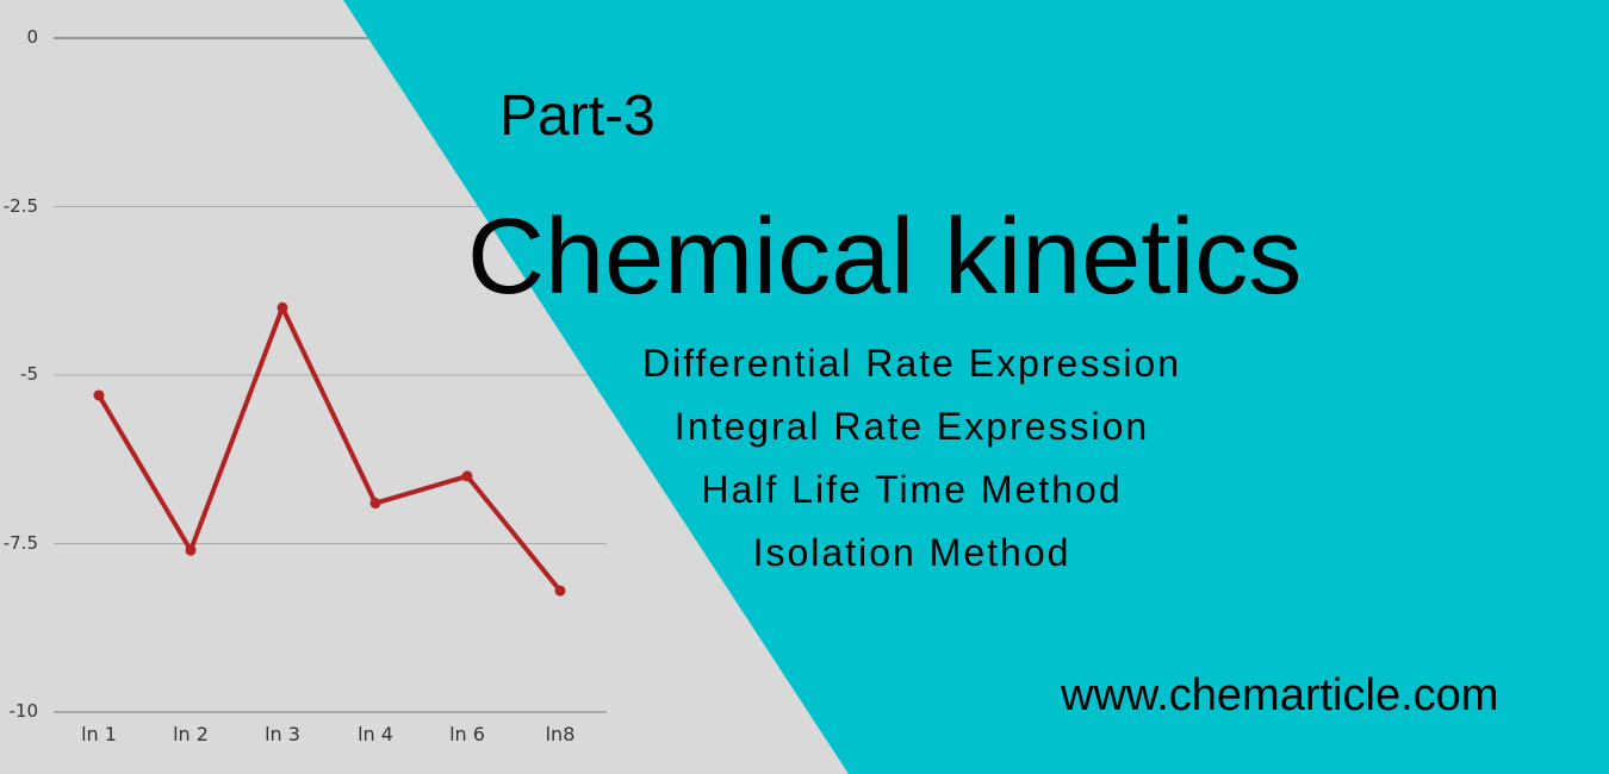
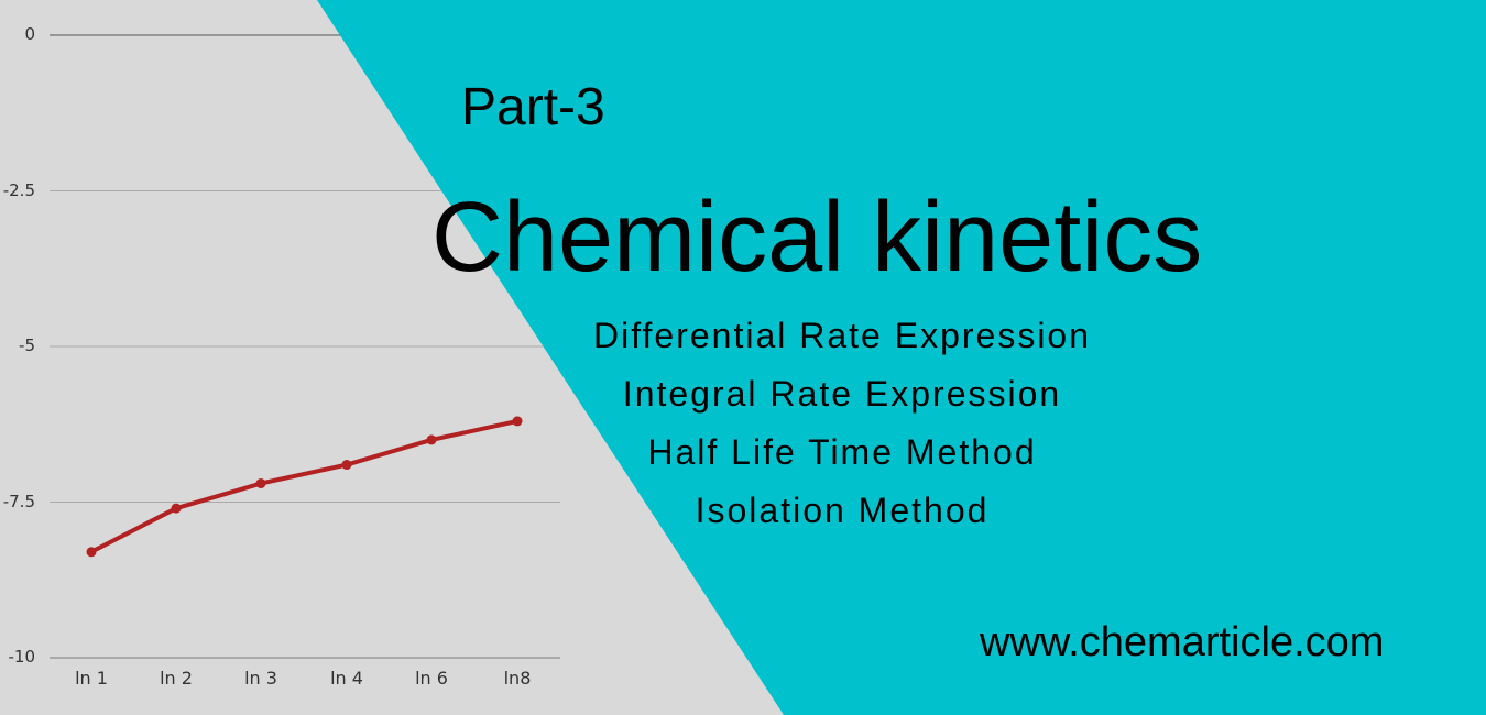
ln 1: -5.3 -> -8.3
ln 3: -4.0 -> -7.2
ln8: -8.2 -> -6.2
